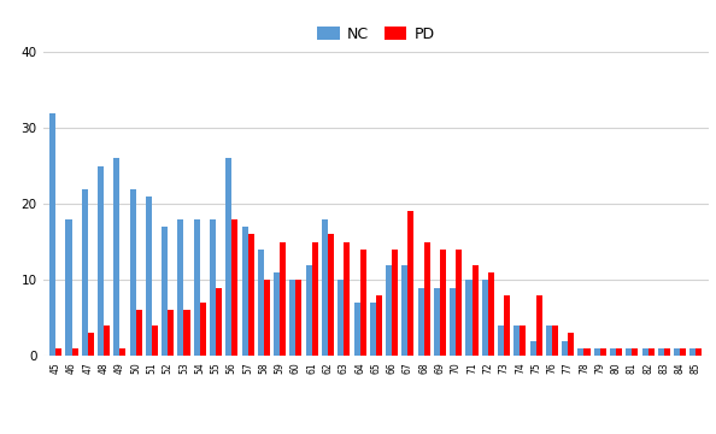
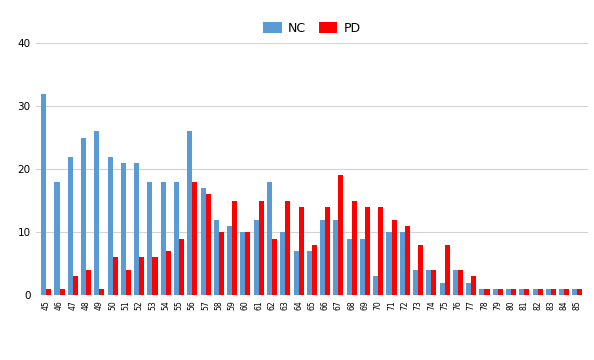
NC/52: 17 -> 21
NC/58: 14 -> 12
PD/62: 16 -> 9
NC/70: 9 -> 3
